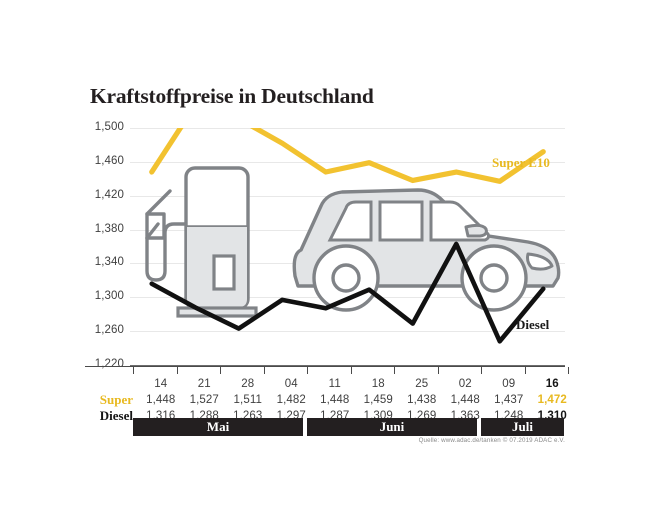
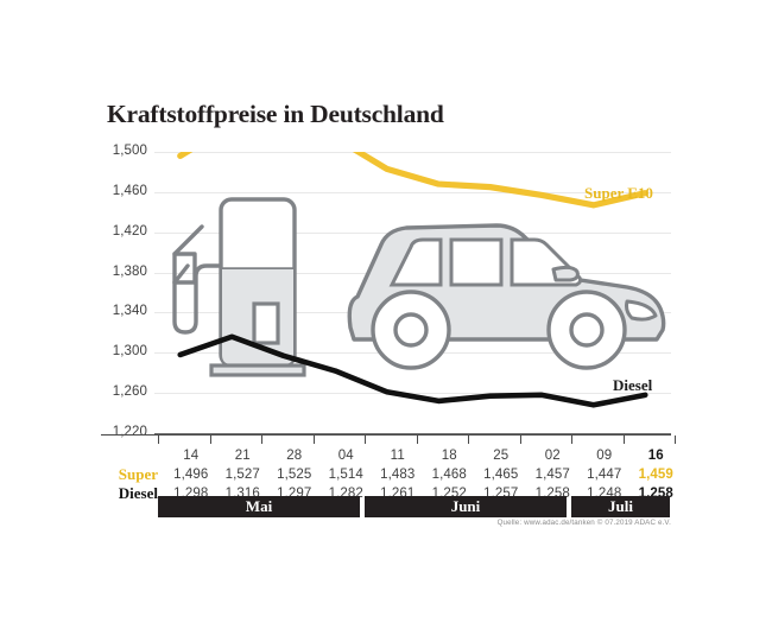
Super E10/14: 1,448 -> 1,496
Diesel/14: 1,316 -> 1,298
Diesel/21: 1,288 -> 1,316
Super E10/28: 1,511 -> 1,525
Diesel/28: 1,263 -> 1,297
Super E10/04: 1,482 -> 1,514
Diesel/04: 1,297 -> 1,282
Super E10/11: 1,448 -> 1,483
Diesel/11: 1,287 -> 1,261
Super E10/18: 1,459 -> 1,468
Diesel/18: 1,309 -> 1,252
Super E10/25: 1,438 -> 1,465
Diesel/25: 1,269 -> 1,257
Super E10/02: 1,448 -> 1,457
Diesel/02: 1,363 -> 1,258
Super E10/09: 1,437 -> 1,447
Super E10/16: 1,472 -> 1,459
Diesel/16: 1,310 -> 1,258
